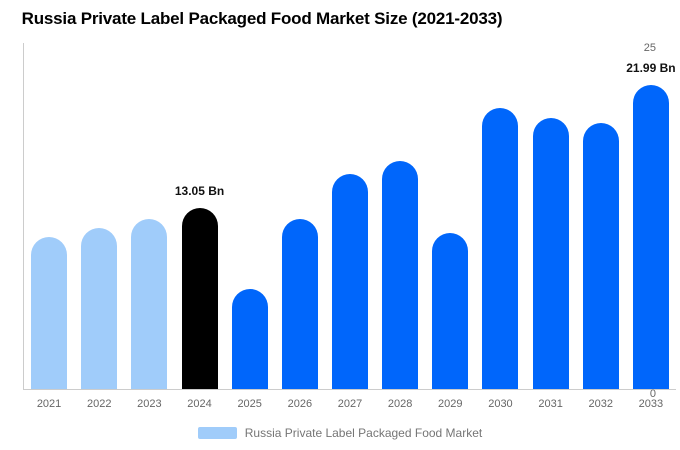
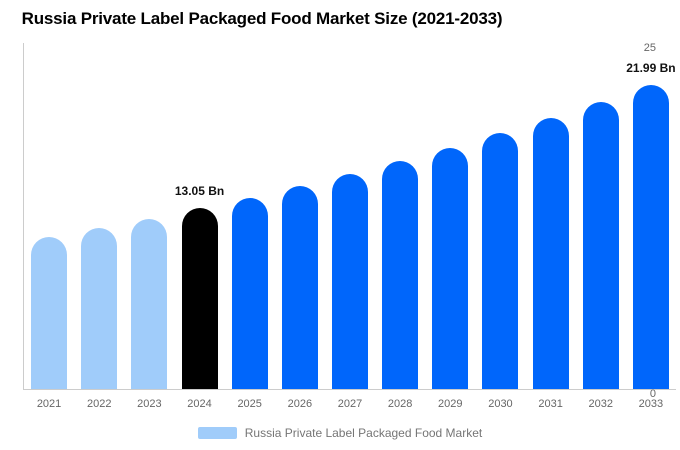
2025: 7.2 -> 13.8
2026: 12.3 -> 14.7
2029: 11.3 -> 17.4
2030: 20.3 -> 18.5
2032: 19.2 -> 20.8
